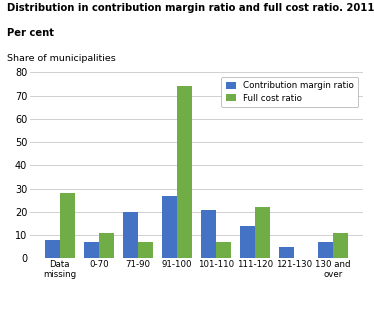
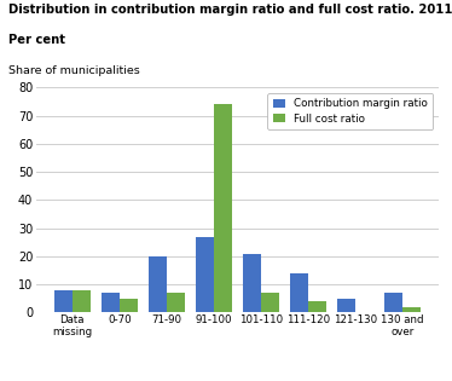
Full cost ratio/Data missing: 28 -> 8
Full cost ratio/0-70: 11 -> 5
Full cost ratio/111-120: 22 -> 4
Full cost ratio/130 and over: 11 -> 2
